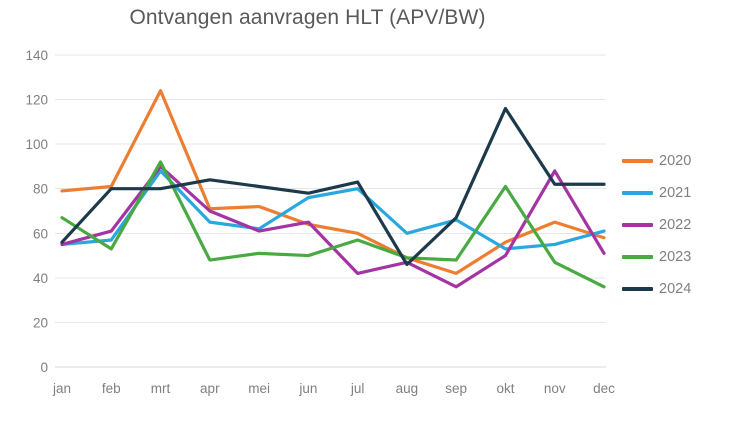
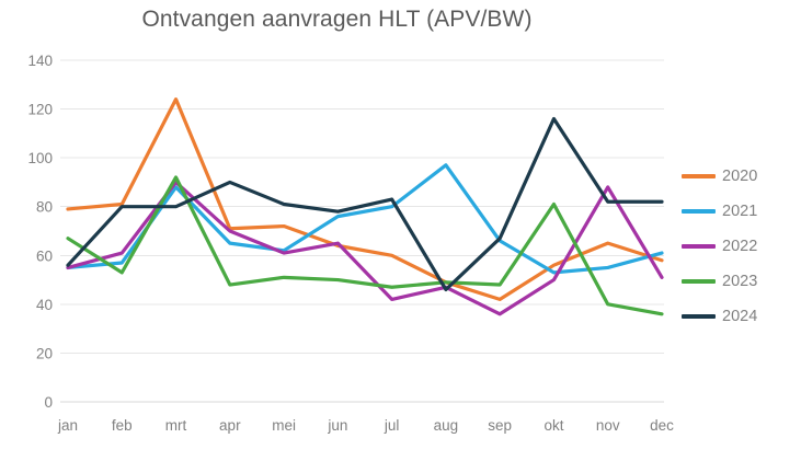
2024/apr: 84 -> 90
2023/jul: 57 -> 47
2021/aug: 60 -> 97
2023/nov: 47 -> 40
